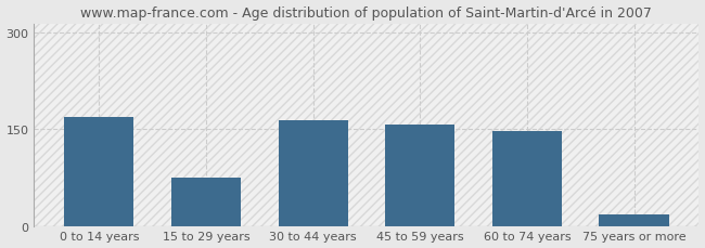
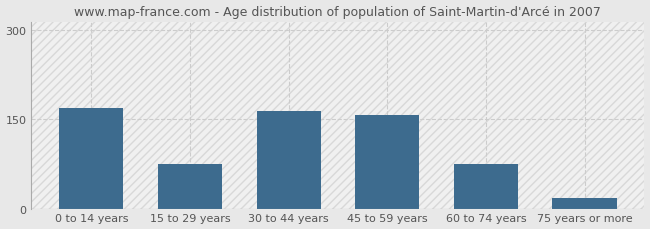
60 to 74 years: 148 -> 75
